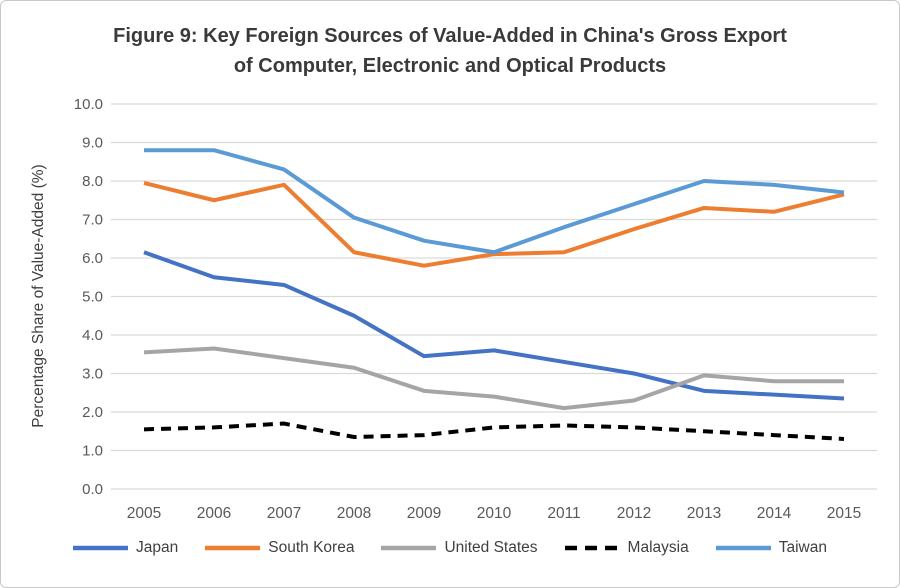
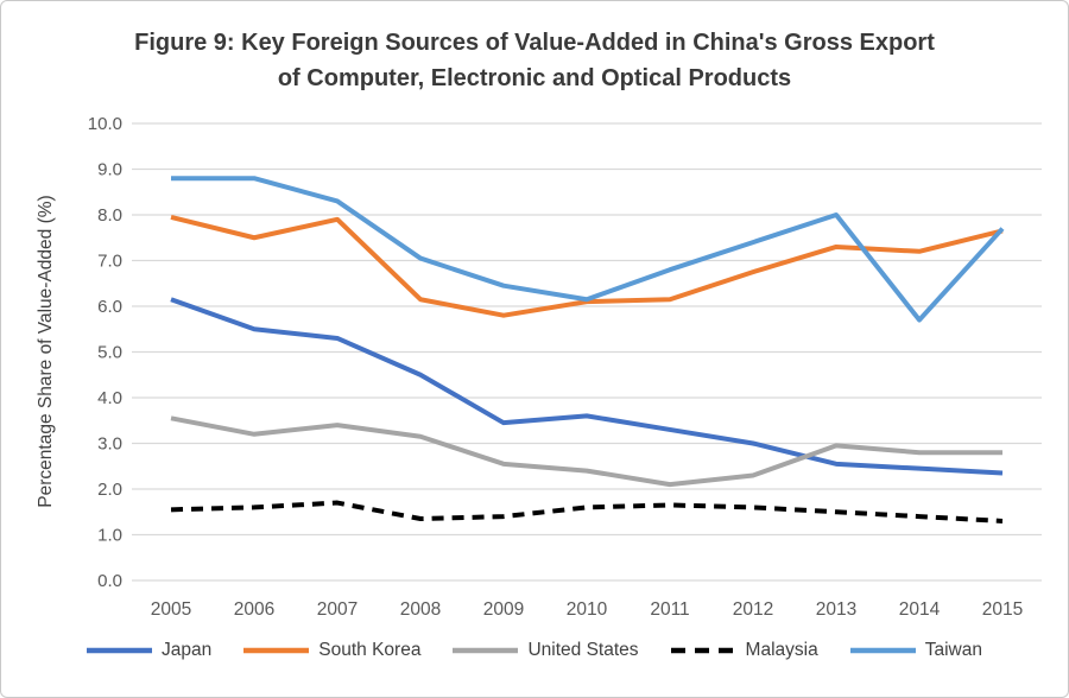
United States/2006: 3.6 -> 3.2
Taiwan/2014: 7.9 -> 5.7
